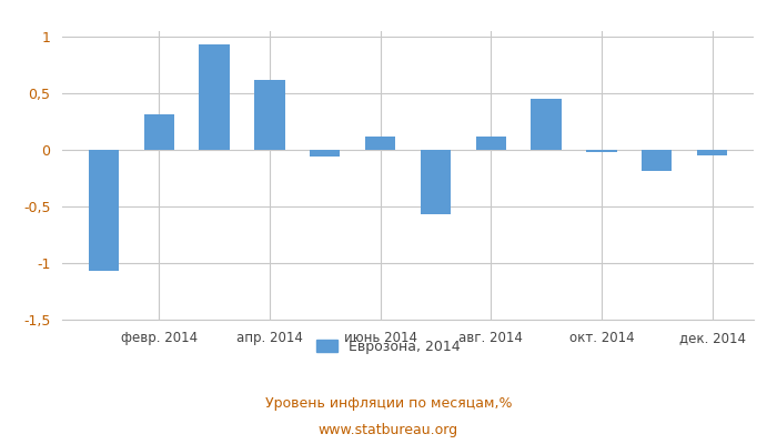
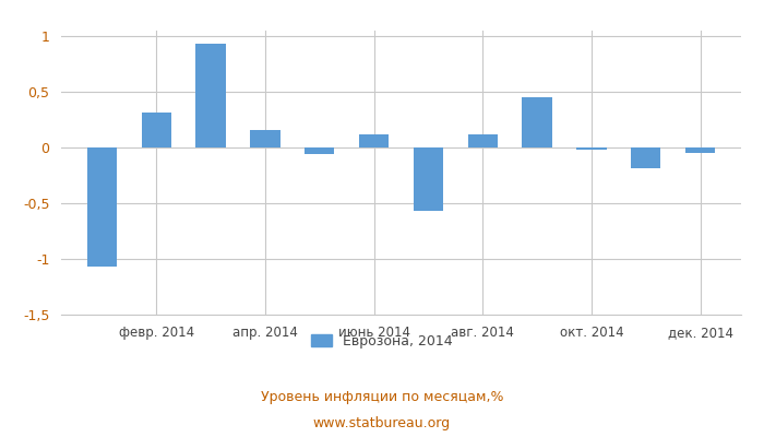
апр. 2014: 0,62 -> 0,16
